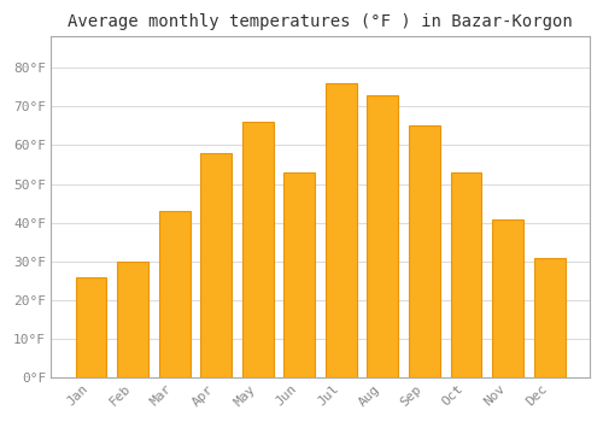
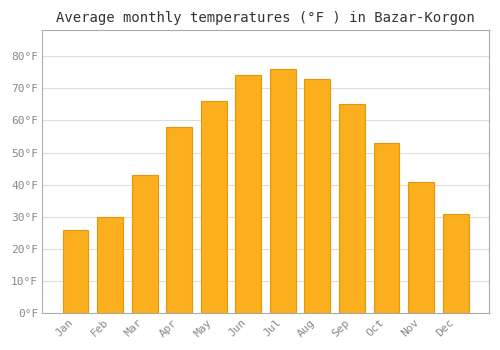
Jun: 53°F -> 74°F
